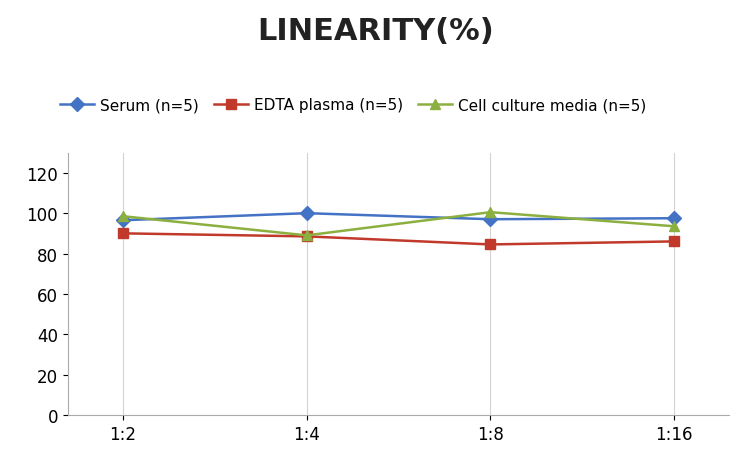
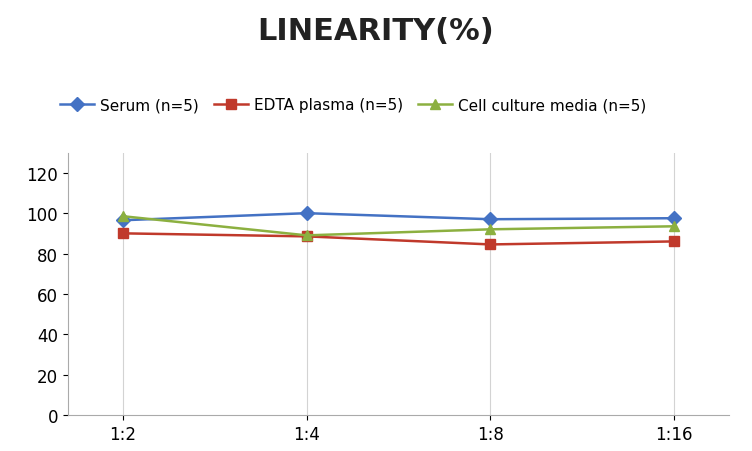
Cell culture media (n=5)/1:8: 100.5 -> 92.0
